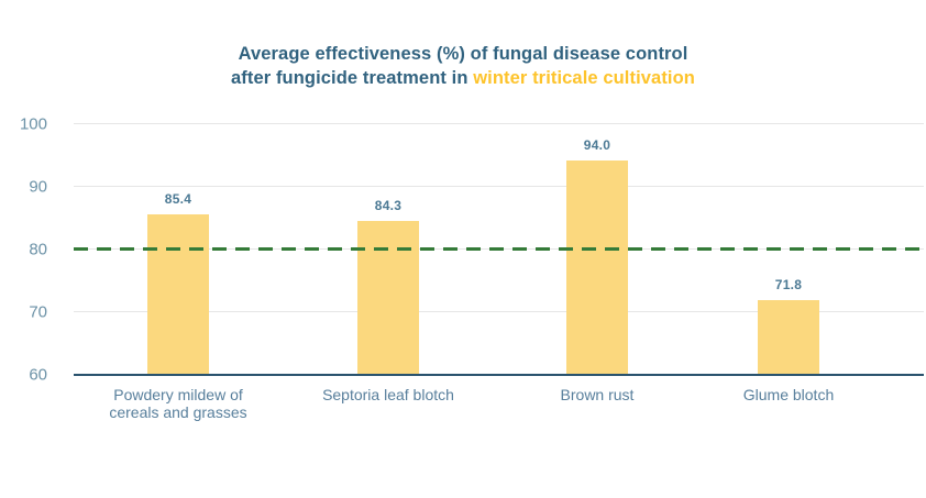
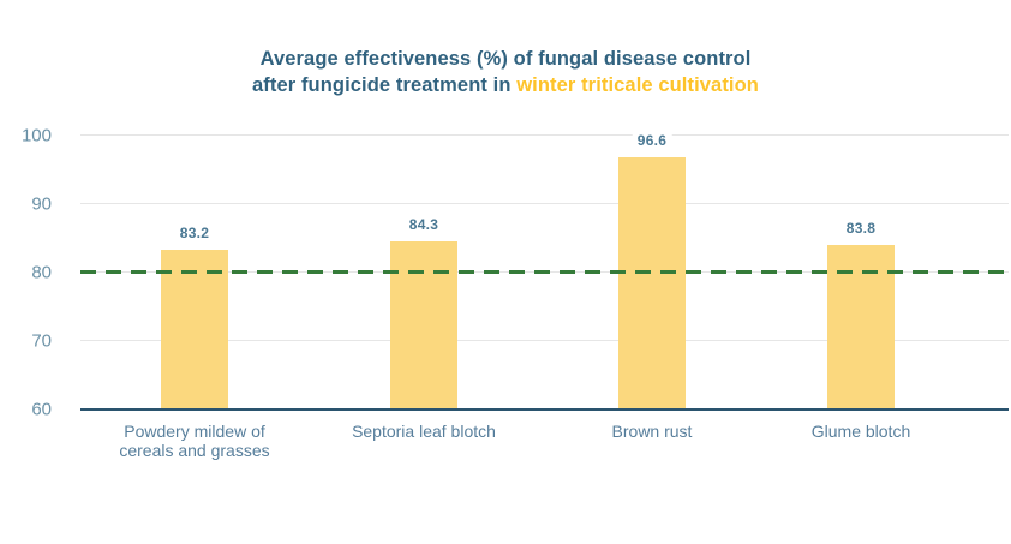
Powdery mildew of cereals and grasses: 85.4 -> 83.2
Brown rust: 94.0 -> 96.6
Glume blotch: 71.8 -> 83.8
